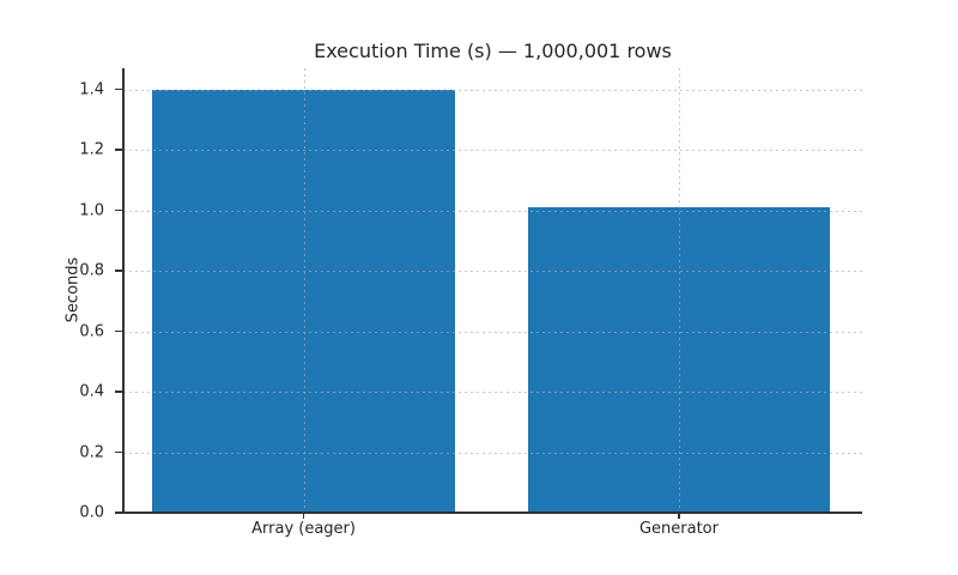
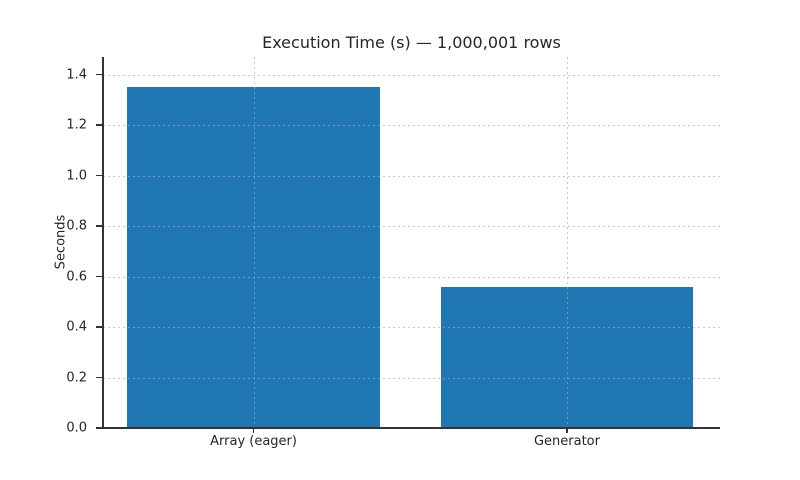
Array (eager): 1.40 -> 1.35
Generator: 1.01 -> 0.56
